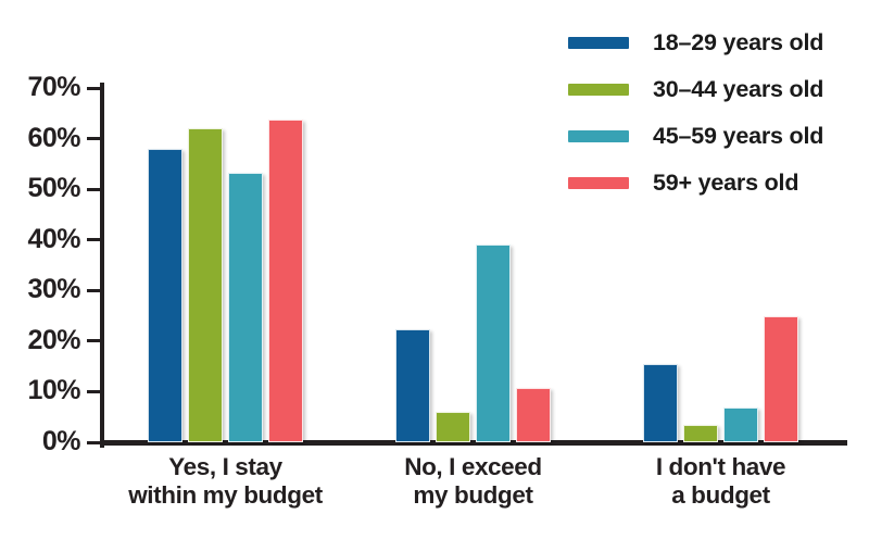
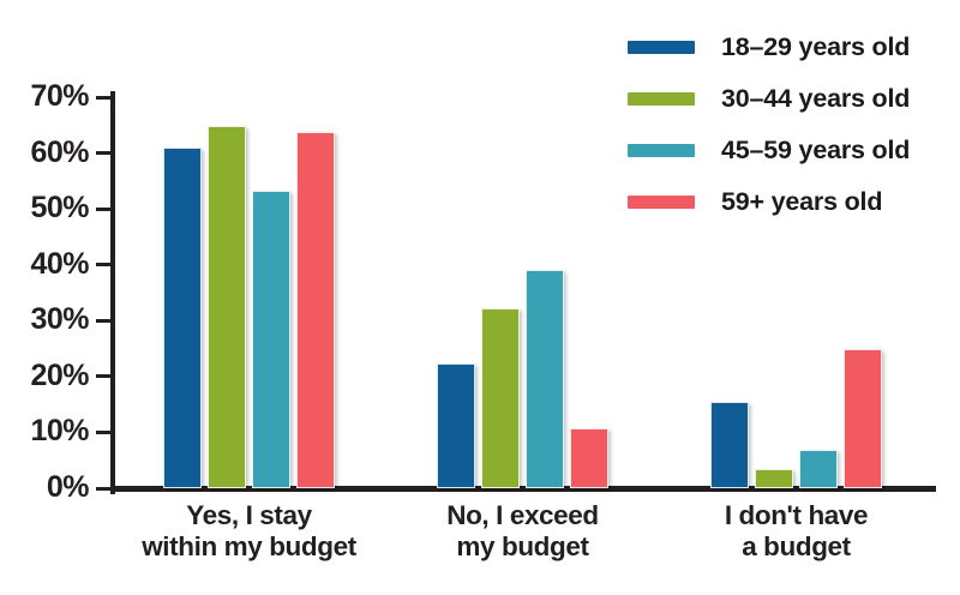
18–29 years old/Yes, I stay within my budget: 58% -> 61%
30–44 years old/Yes, I stay within my budget: 62% -> 65%
30–44 years old/No, I exceed my budget: 6% -> 32%
